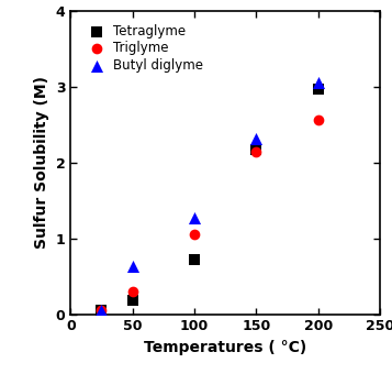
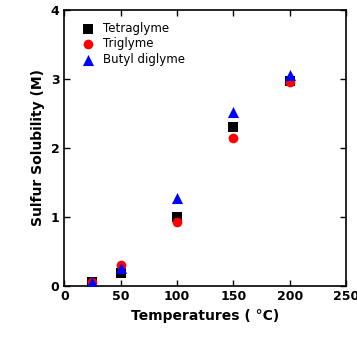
Butyl diglyme/50: 0.64 -> 0.25
Tetraglyme/100: 0.72 -> 0.99
Triglyme/100: 1.06 -> 0.92
Tetraglyme/150: 2.18 -> 2.30
Butyl diglyme/150: 2.32 -> 2.52
Triglyme/200: 2.56 -> 2.96
